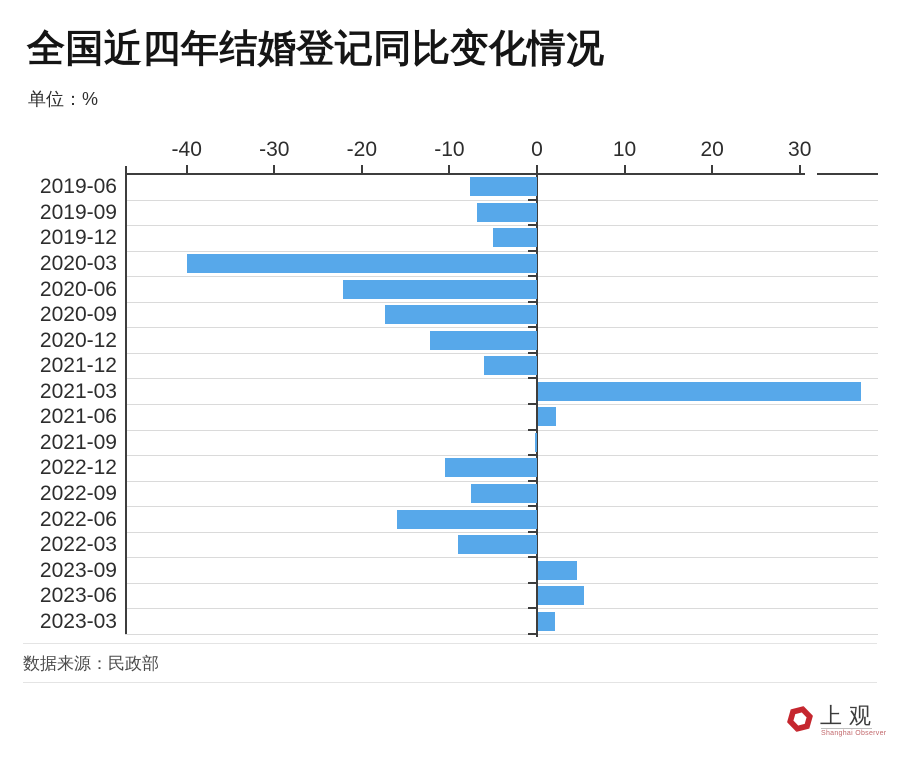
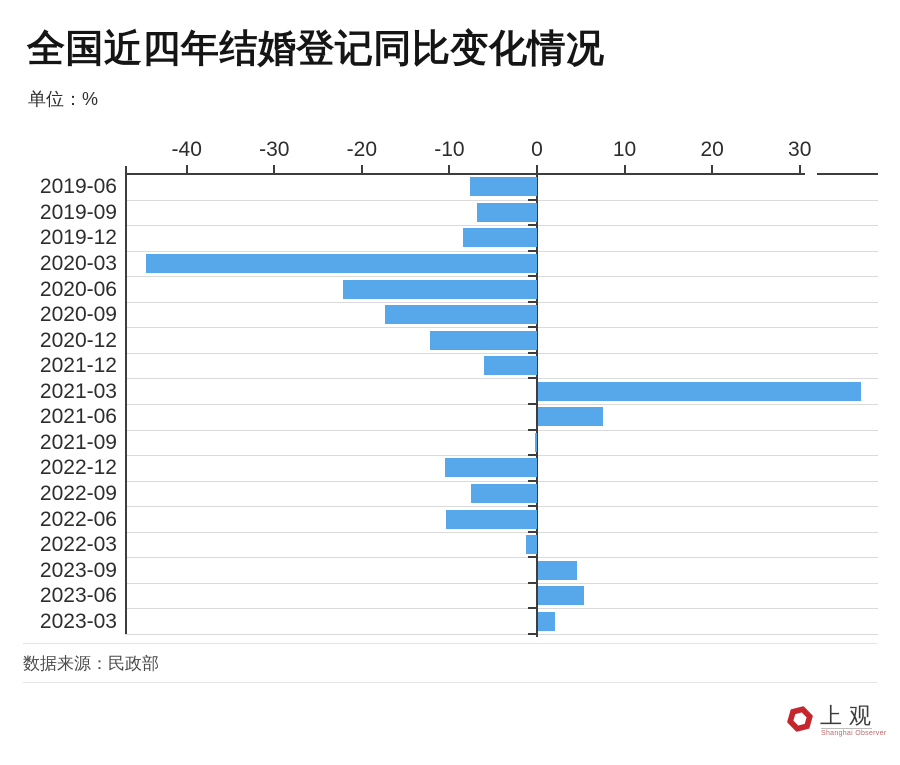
2019-12: -5 -> -8
2020-03: -40 -> -45
2021-06: 2 -> 7
2022-06: -16 -> -10
2022-03: -9 -> -1
